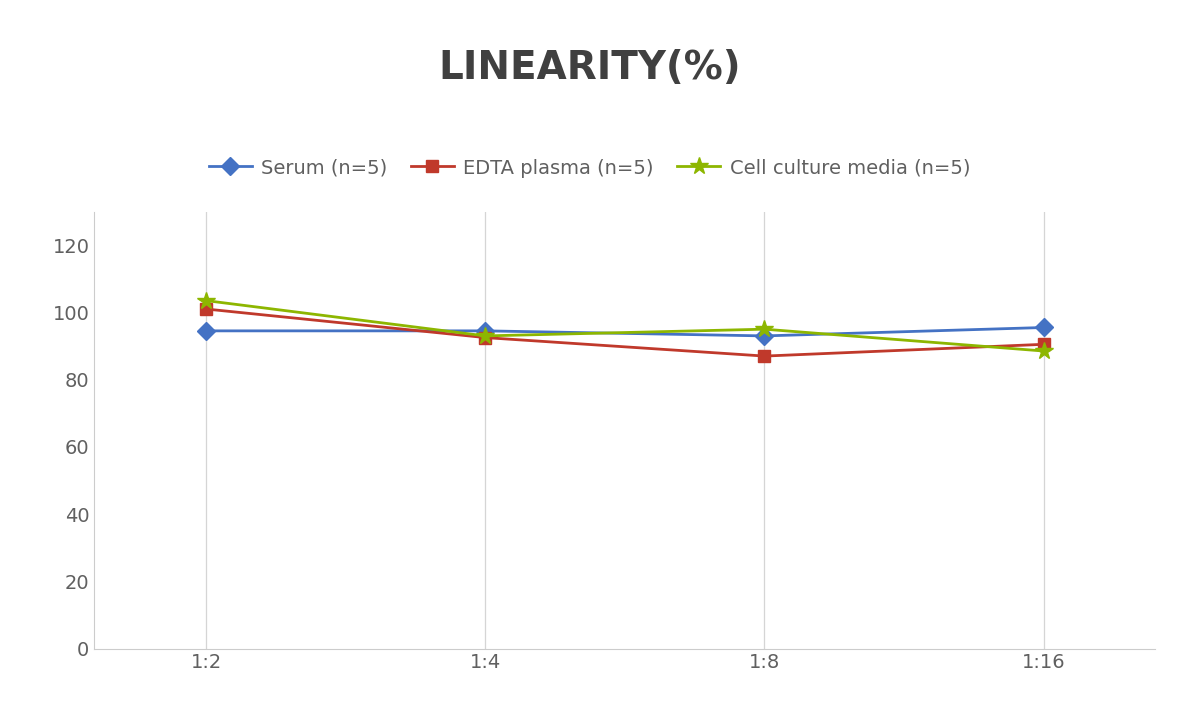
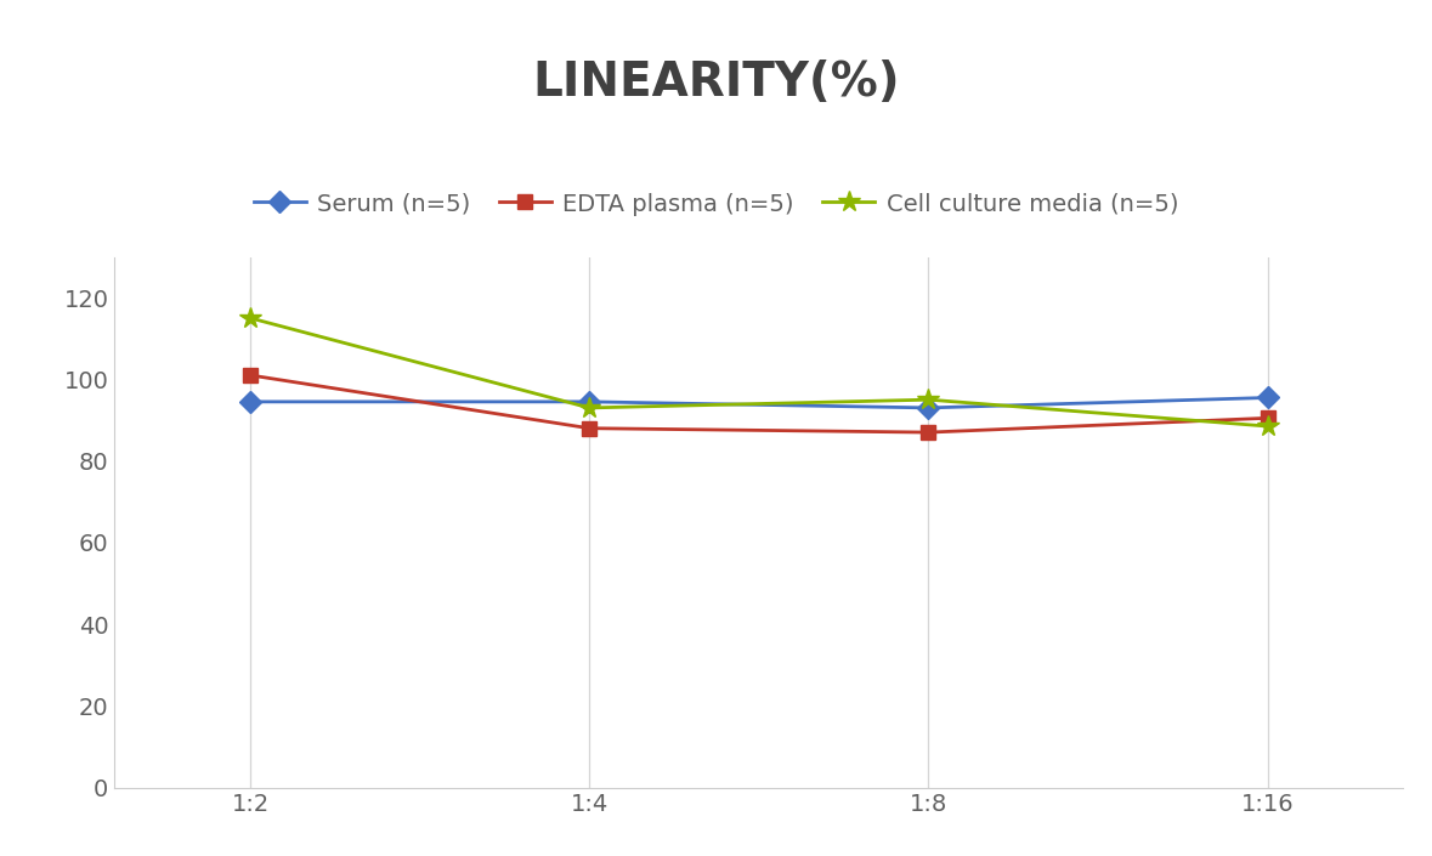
Cell culture media (n=5)/1:2: 103.5 -> 115.0
EDTA plasma (n=5)/1:4: 92.5 -> 88.0
